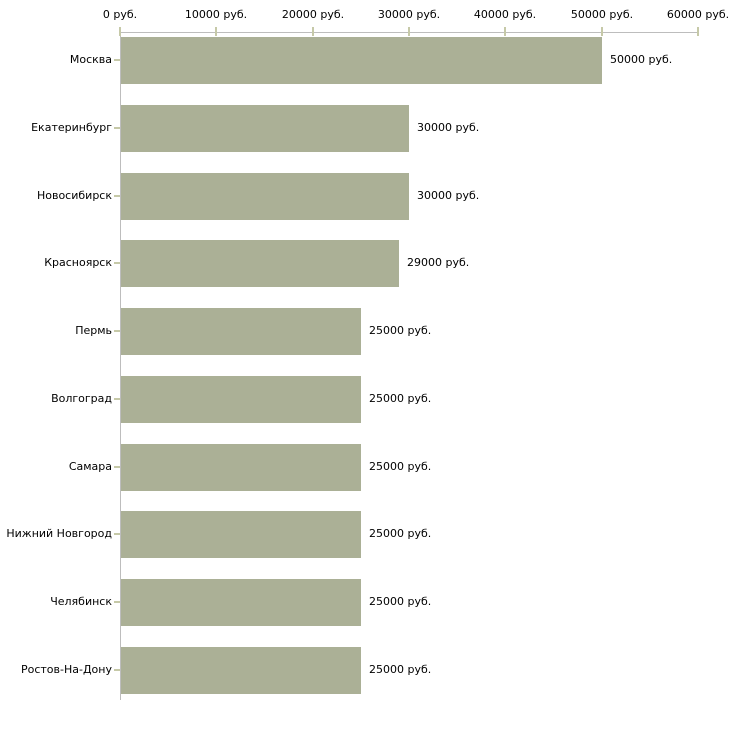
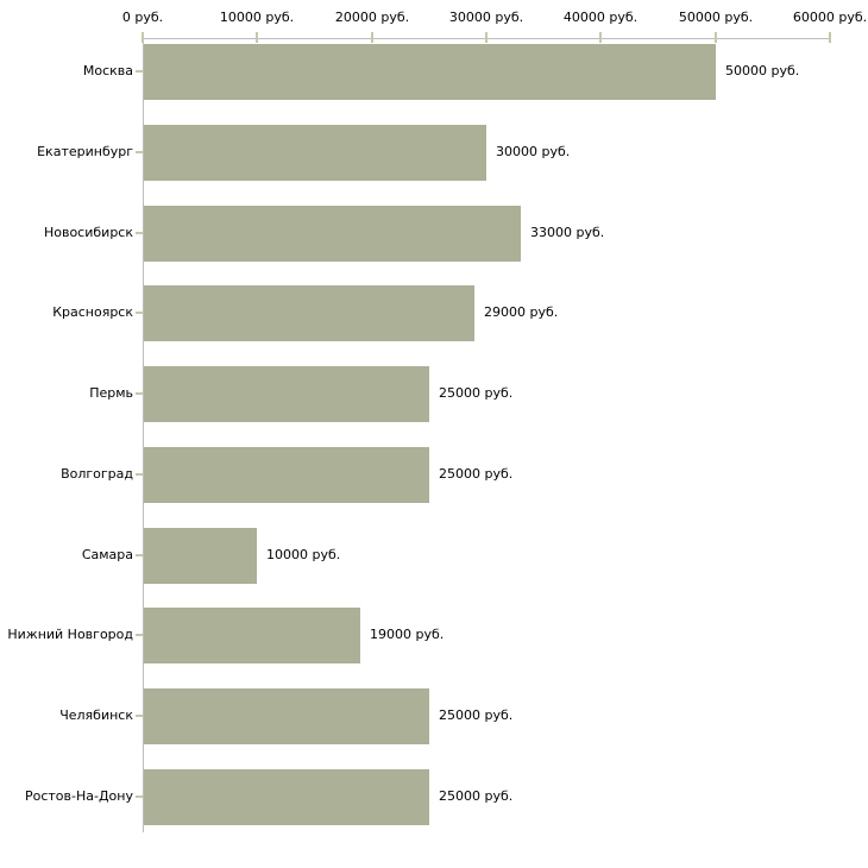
Новосибирск: 30000 -> 33000
Самара: 25000 -> 10000
Нижний Новгород: 25000 -> 19000
